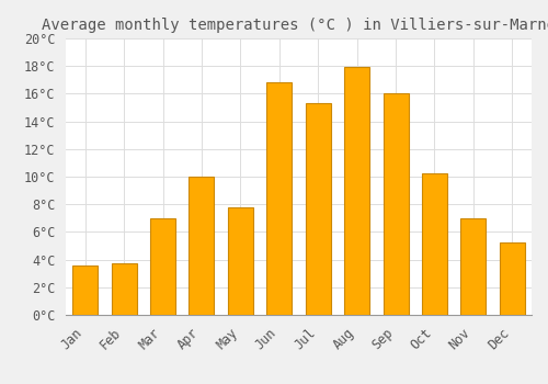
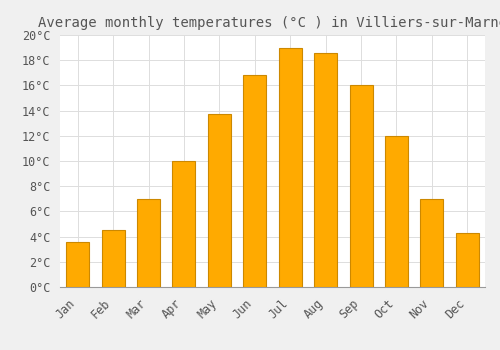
Feb: 3.7°C -> 4.5°C
May: 7.8°C -> 13.7°C
Jul: 15.3°C -> 19.0°C
Aug: 17.9°C -> 18.6°C
Oct: 10.2°C -> 12.0°C
Dec: 5.2°C -> 4.3°C
